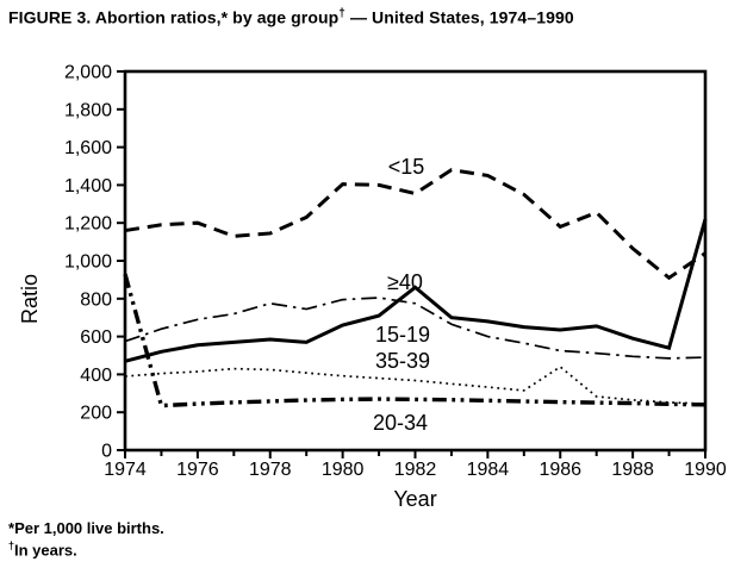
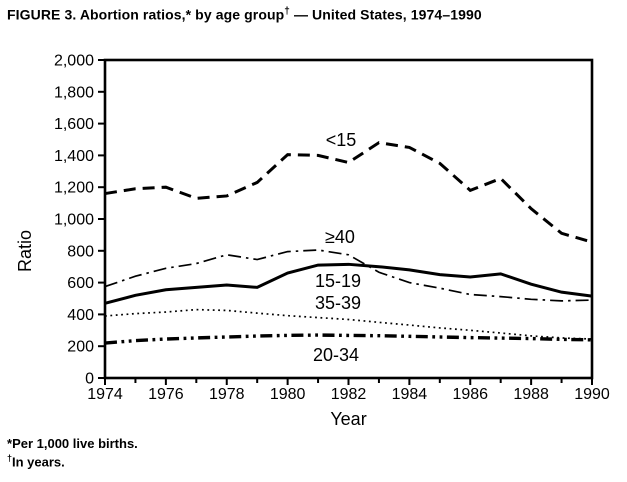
20-34/1974: 930 -> 220
15-19/1982: 860 -> 720
35-39/1986: 440 -> 300
<15/1990: 1040 -> 860
15-19/1990: 1220 -> 520
